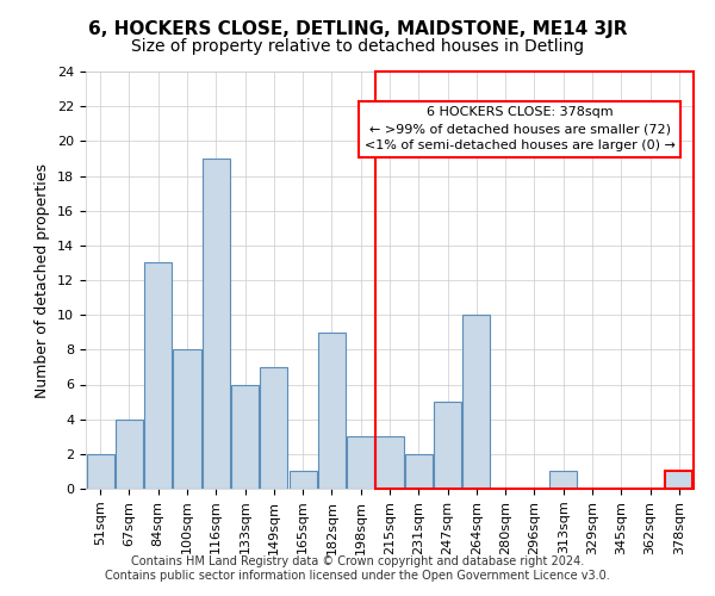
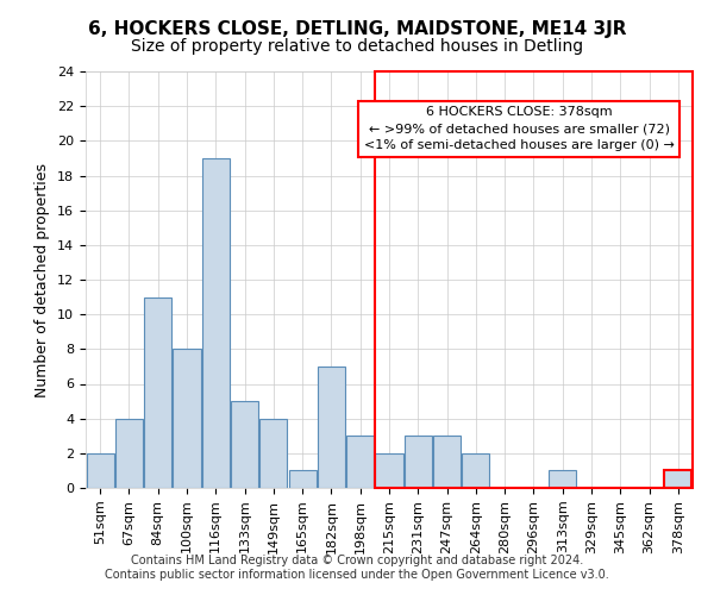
84sqm: 13 -> 11
133sqm: 6 -> 5
149sqm: 7 -> 4
182sqm: 9 -> 7
215sqm: 3 -> 2
231sqm: 2 -> 3
247sqm: 5 -> 3
264sqm: 10 -> 2
